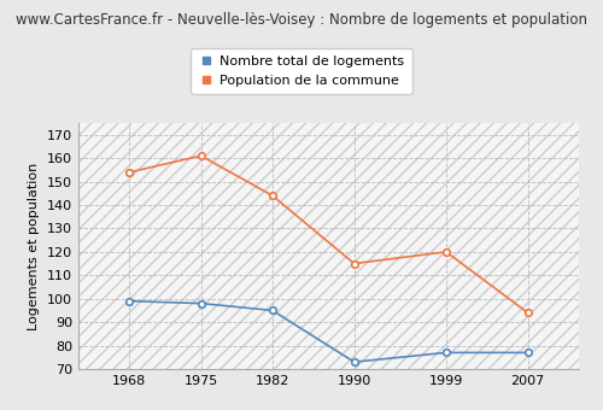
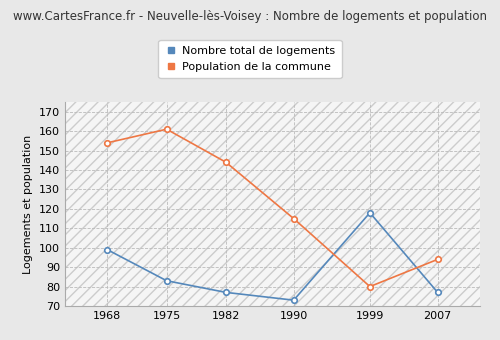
Nombre total de logements/1975: 98 -> 83
Nombre total de logements/1982: 95 -> 77
Nombre total de logements/1999: 77 -> 118
Population de la commune/1999: 120 -> 80
